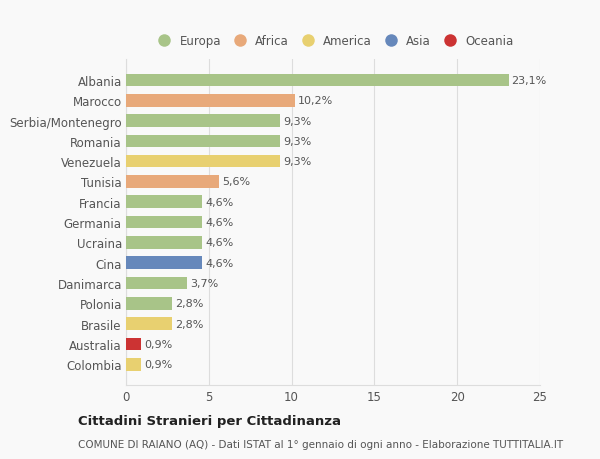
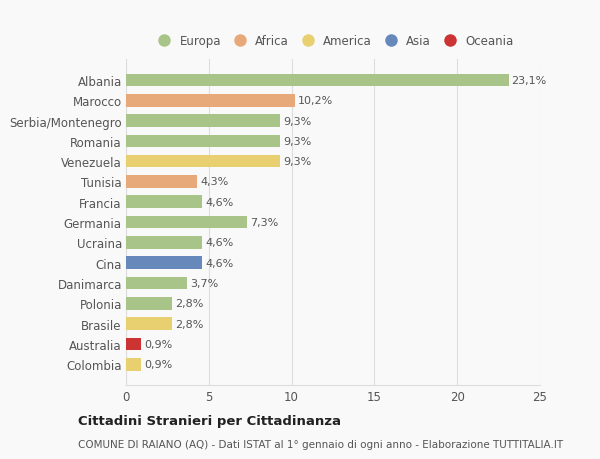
Tunisia: 5,6% -> 4,3%
Germania: 4,6% -> 7,3%
